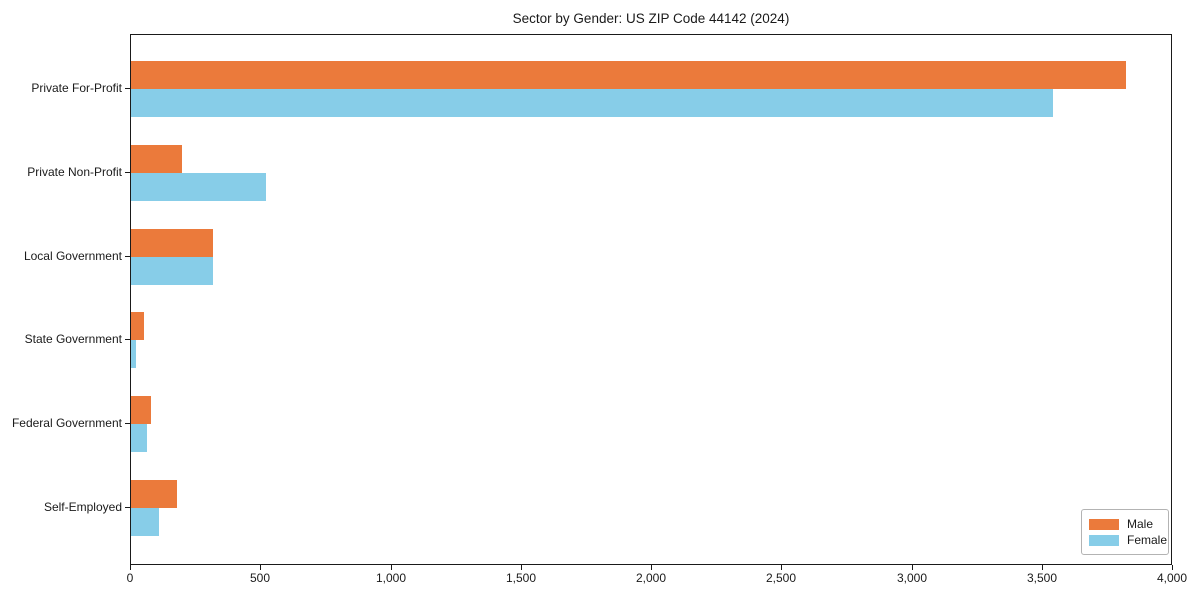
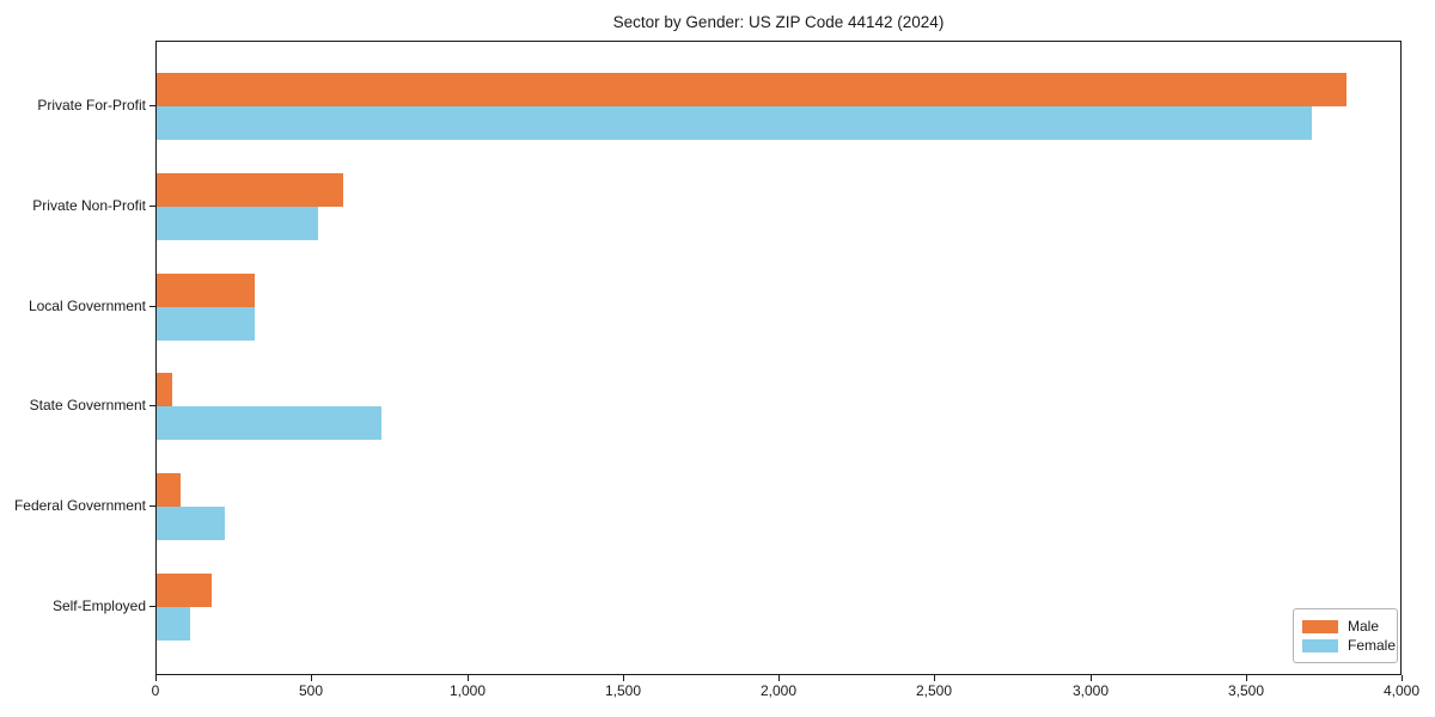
Female/Private For-Profit: 3540 -> 3710
Male/Private Non-Profit: 200 -> 600
Female/State Government: 20 -> 720
Female/Federal Government: 60 -> 220
